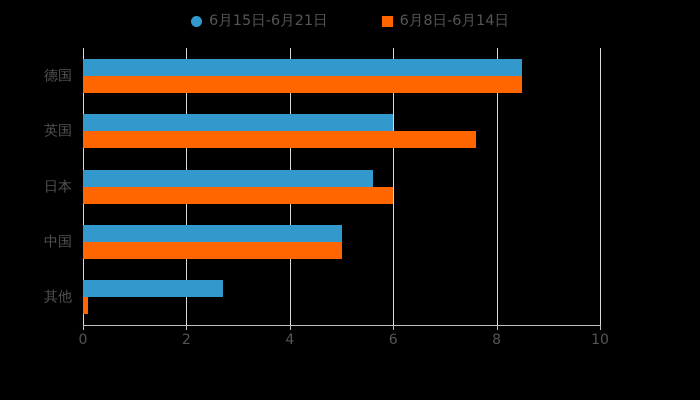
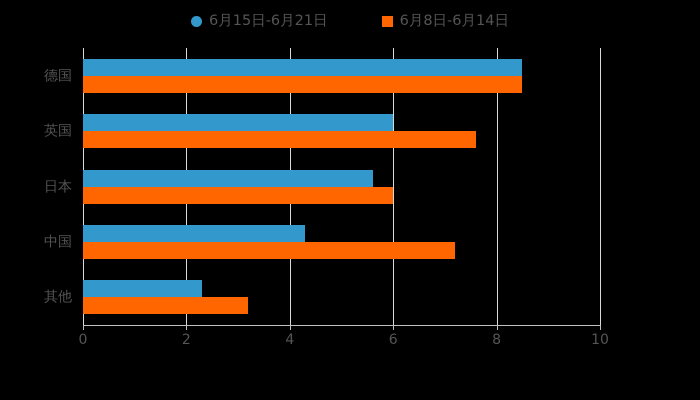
6月15日-6月21日/中国: 5.0 -> 4.3
6月8日-6月14日/中国: 5.0 -> 7.2
6月15日-6月21日/其他: 2.7 -> 2.3
6月8日-6月14日/其他: 0.1 -> 3.2
